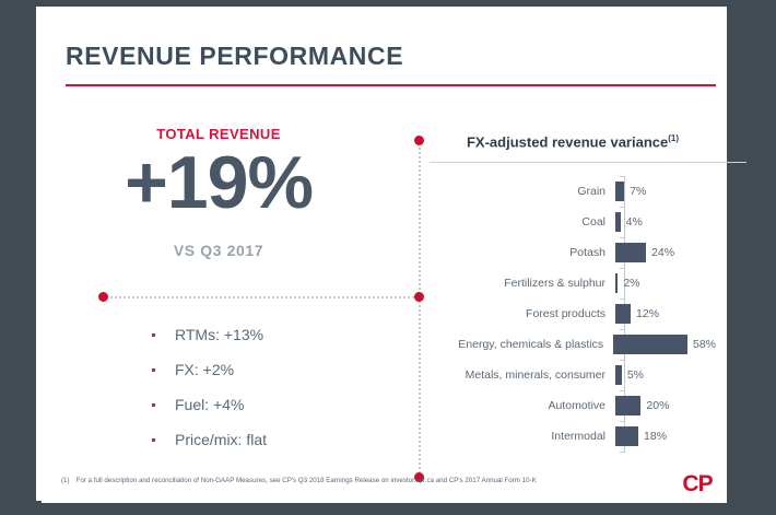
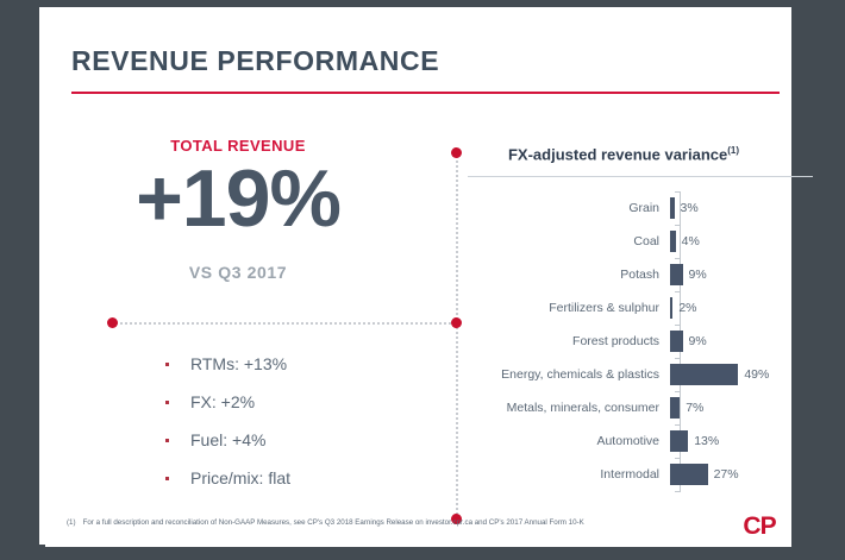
Grain: 7% -> 3%
Potash: 24% -> 9%
Forest products: 12% -> 9%
Energy, chemicals & plastics: 58% -> 49%
Metals, minerals, consumer: 5% -> 7%
Automotive: 20% -> 13%
Intermodal: 18% -> 27%
